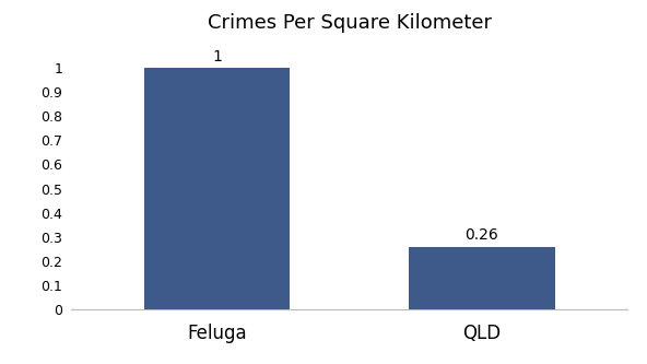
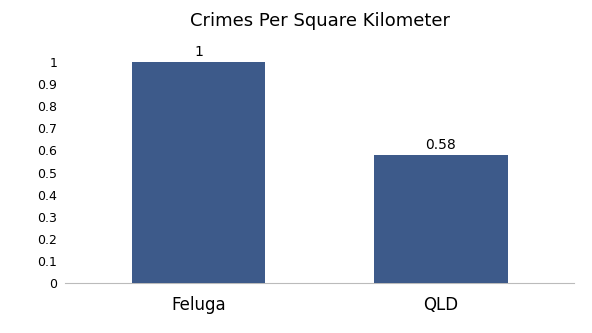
QLD: 0.26 -> 0.58
